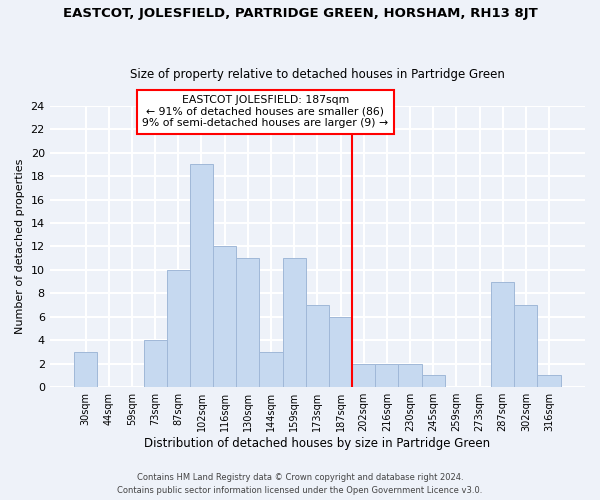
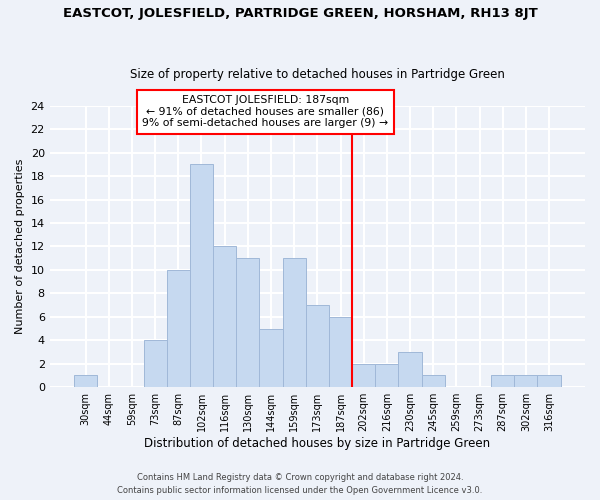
30sqm: 3 -> 1
144sqm: 3 -> 5
230sqm: 2 -> 3
287sqm: 9 -> 1
302sqm: 7 -> 1
